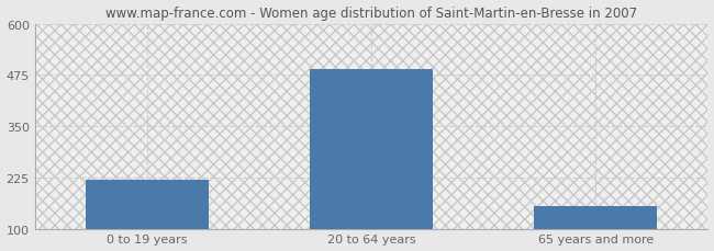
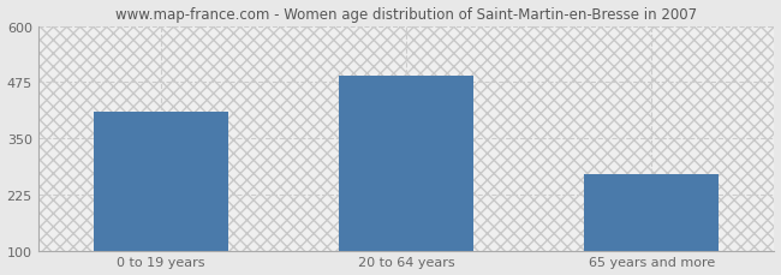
0 to 19 years: 218 -> 410
65 years and more: 155 -> 270
